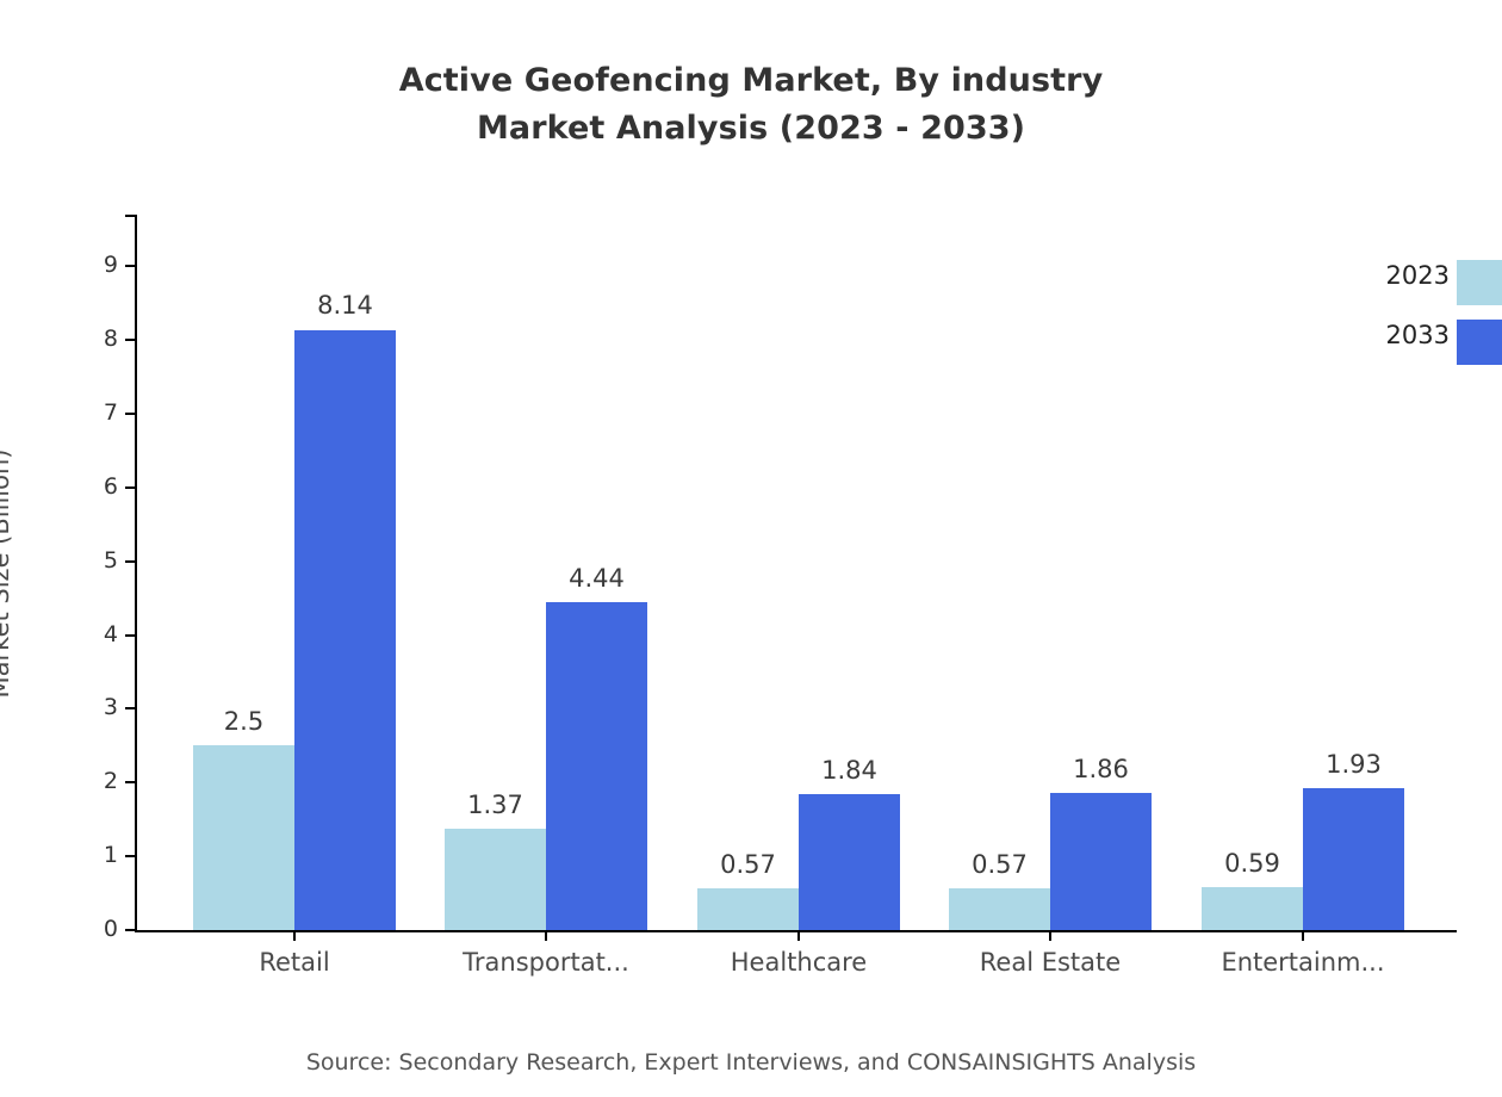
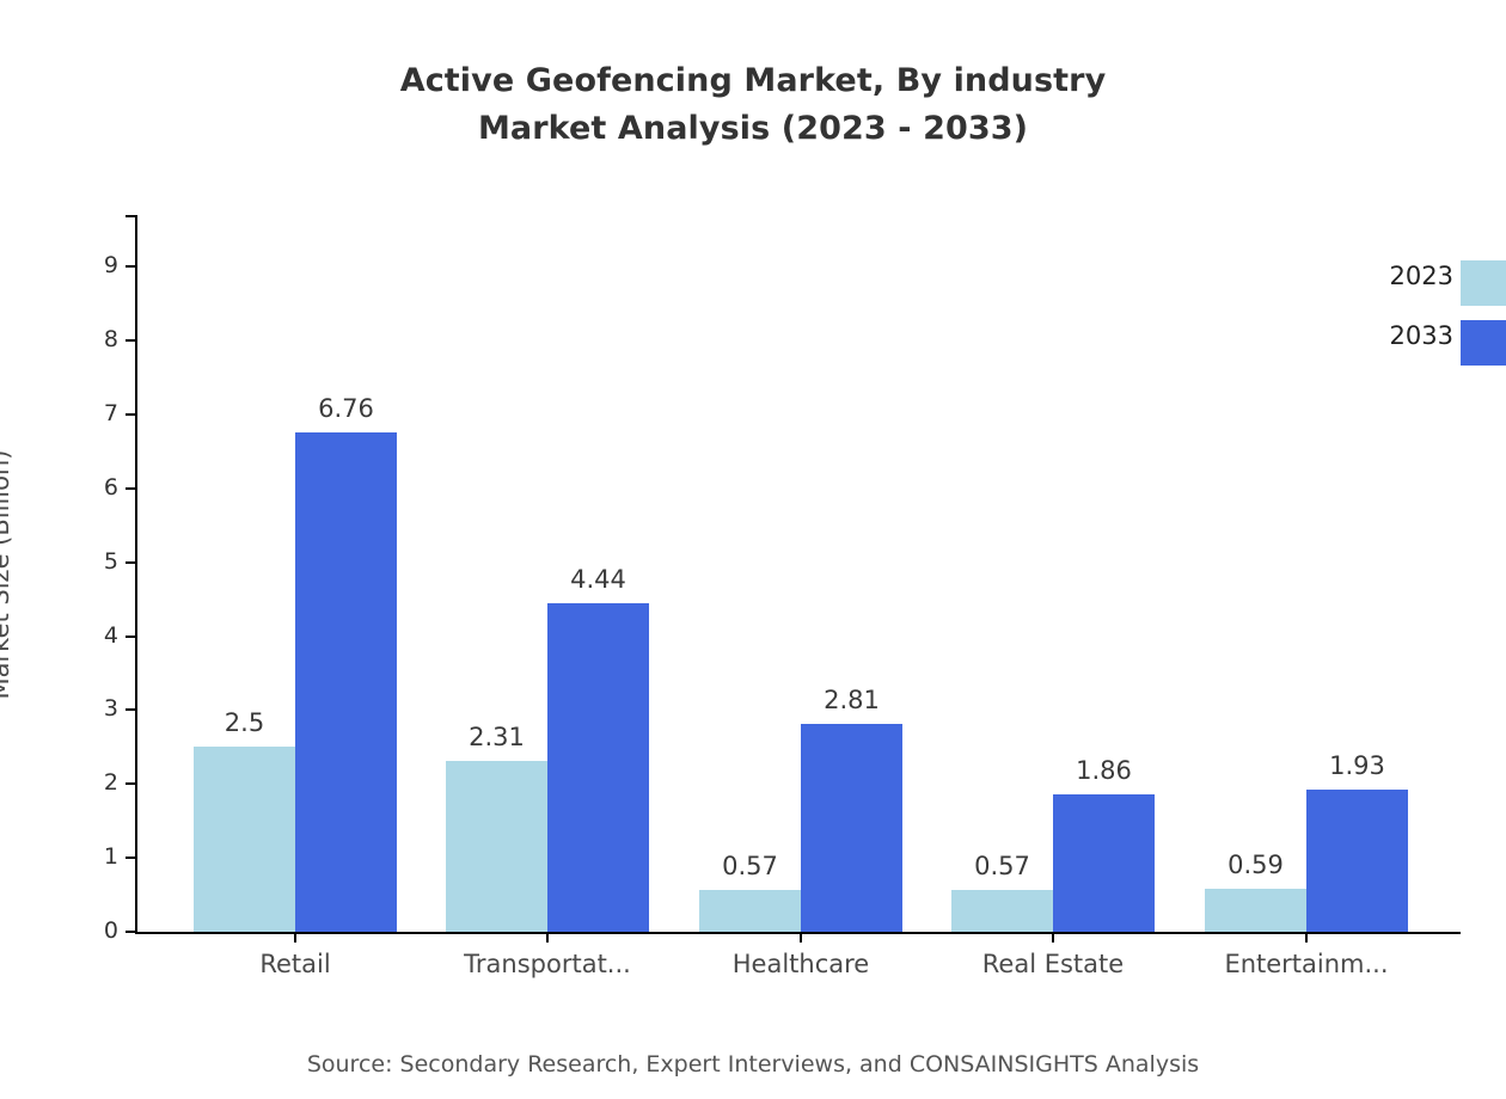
2033/Retail: 8.14 -> 6.76
2023/Transportat...: 1.37 -> 2.31
2033/Healthcare: 1.84 -> 2.81
